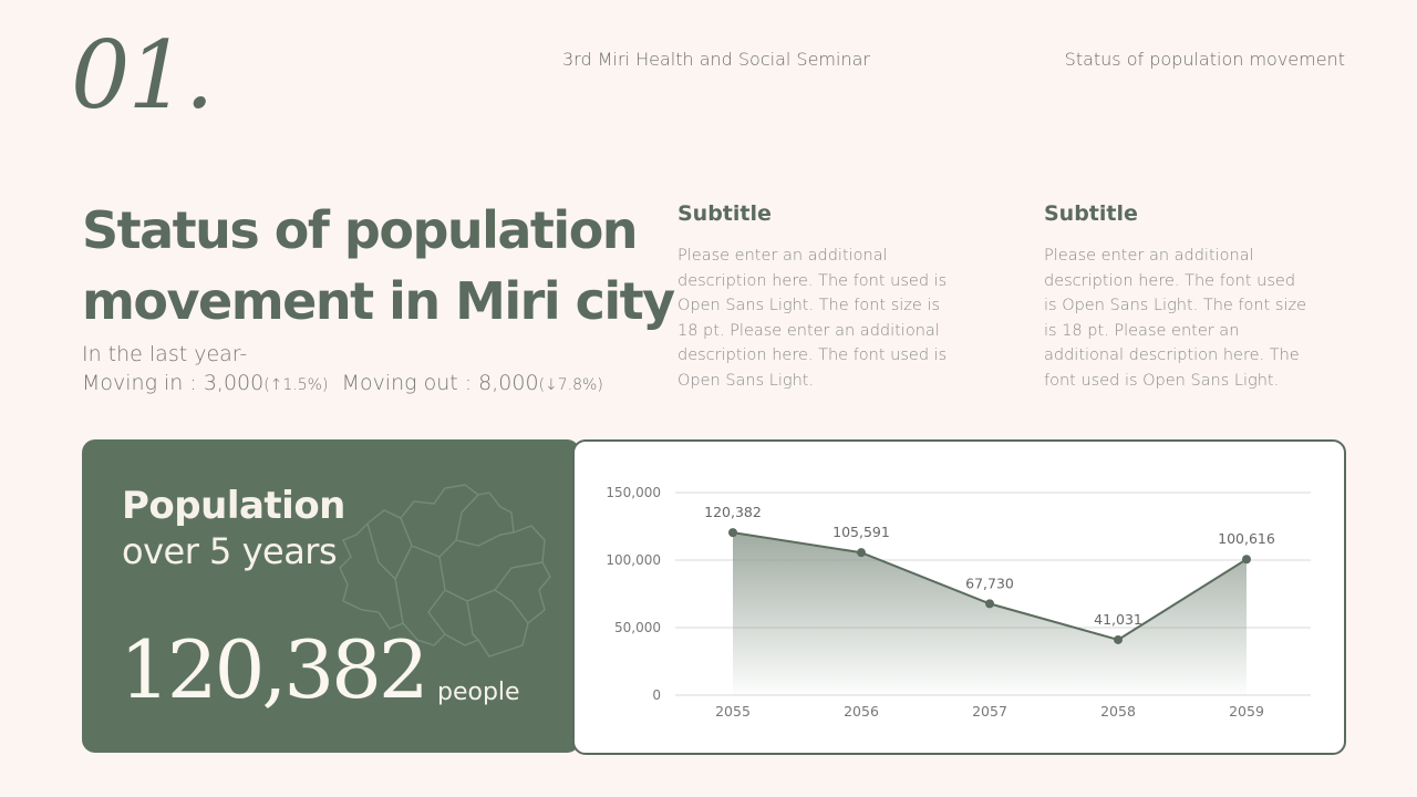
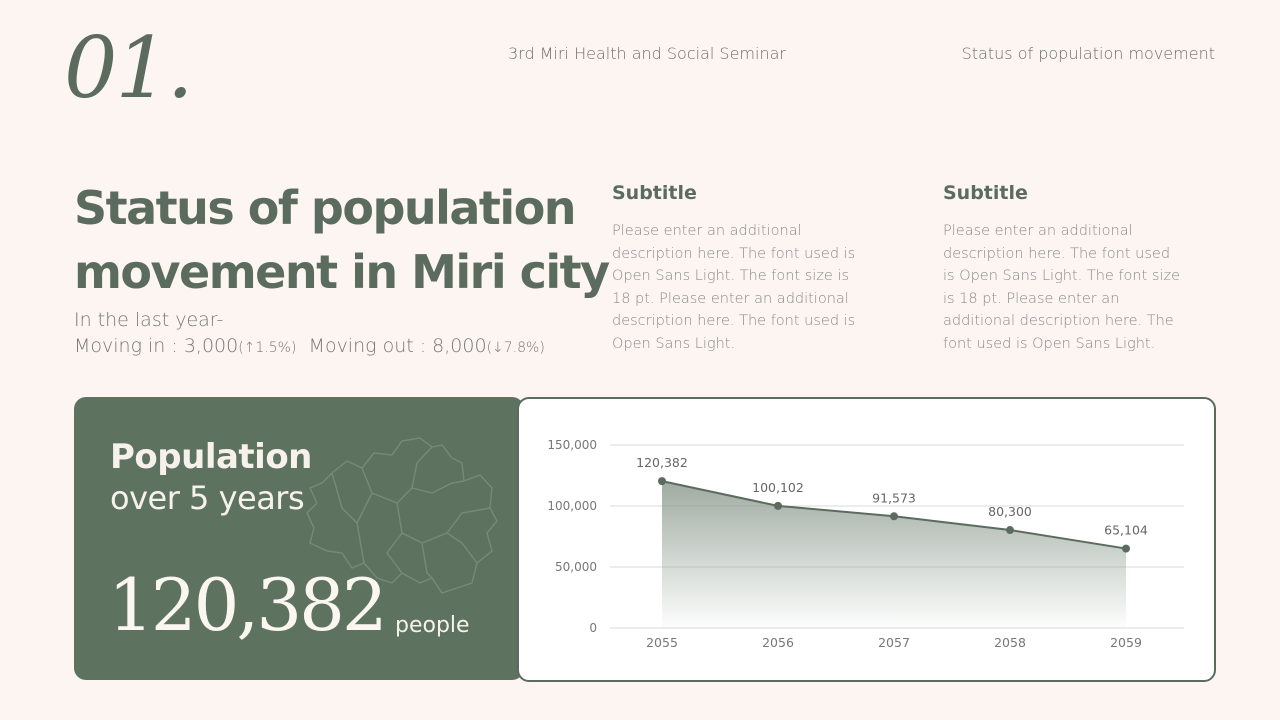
2056: 105,591 -> 100,102
2057: 67,730 -> 91,573
2058: 41,031 -> 80,300
2059: 100,616 -> 65,104
